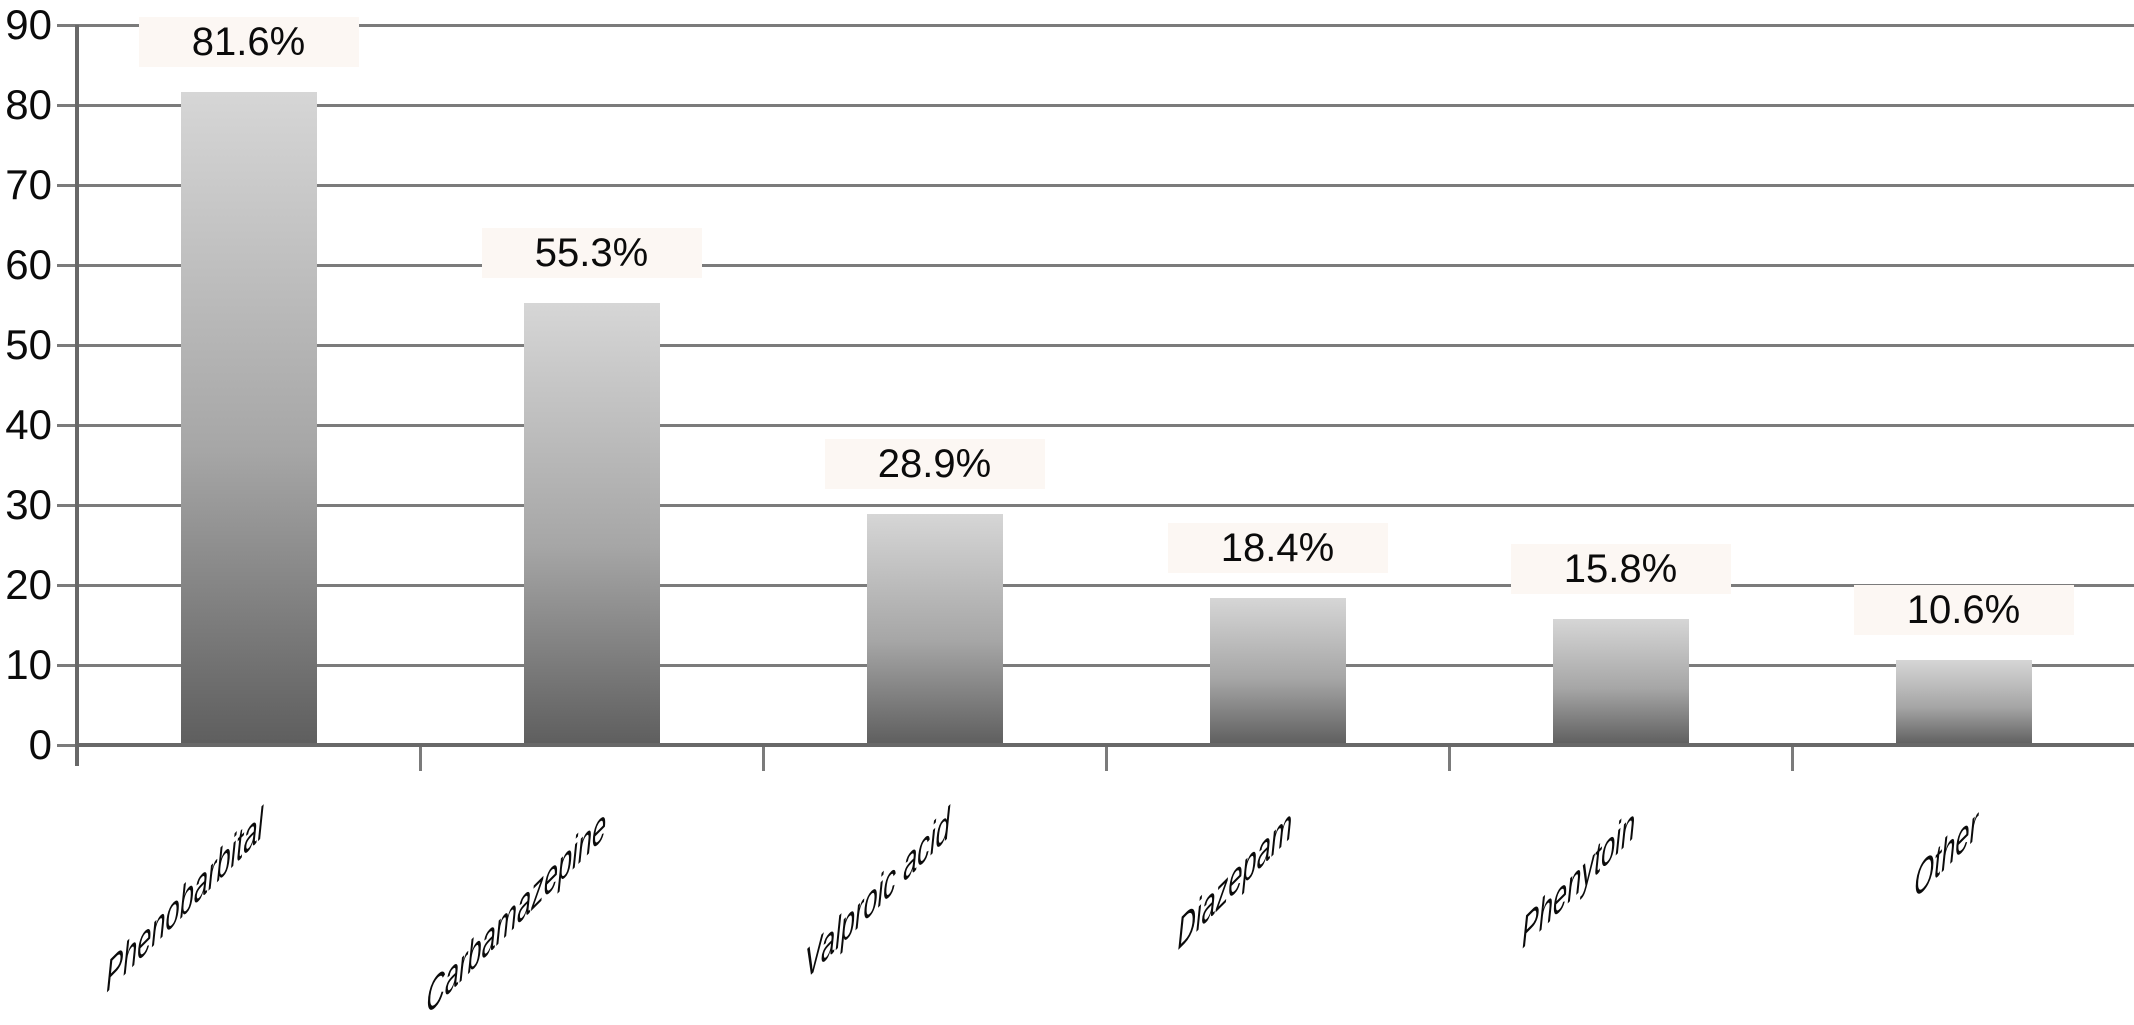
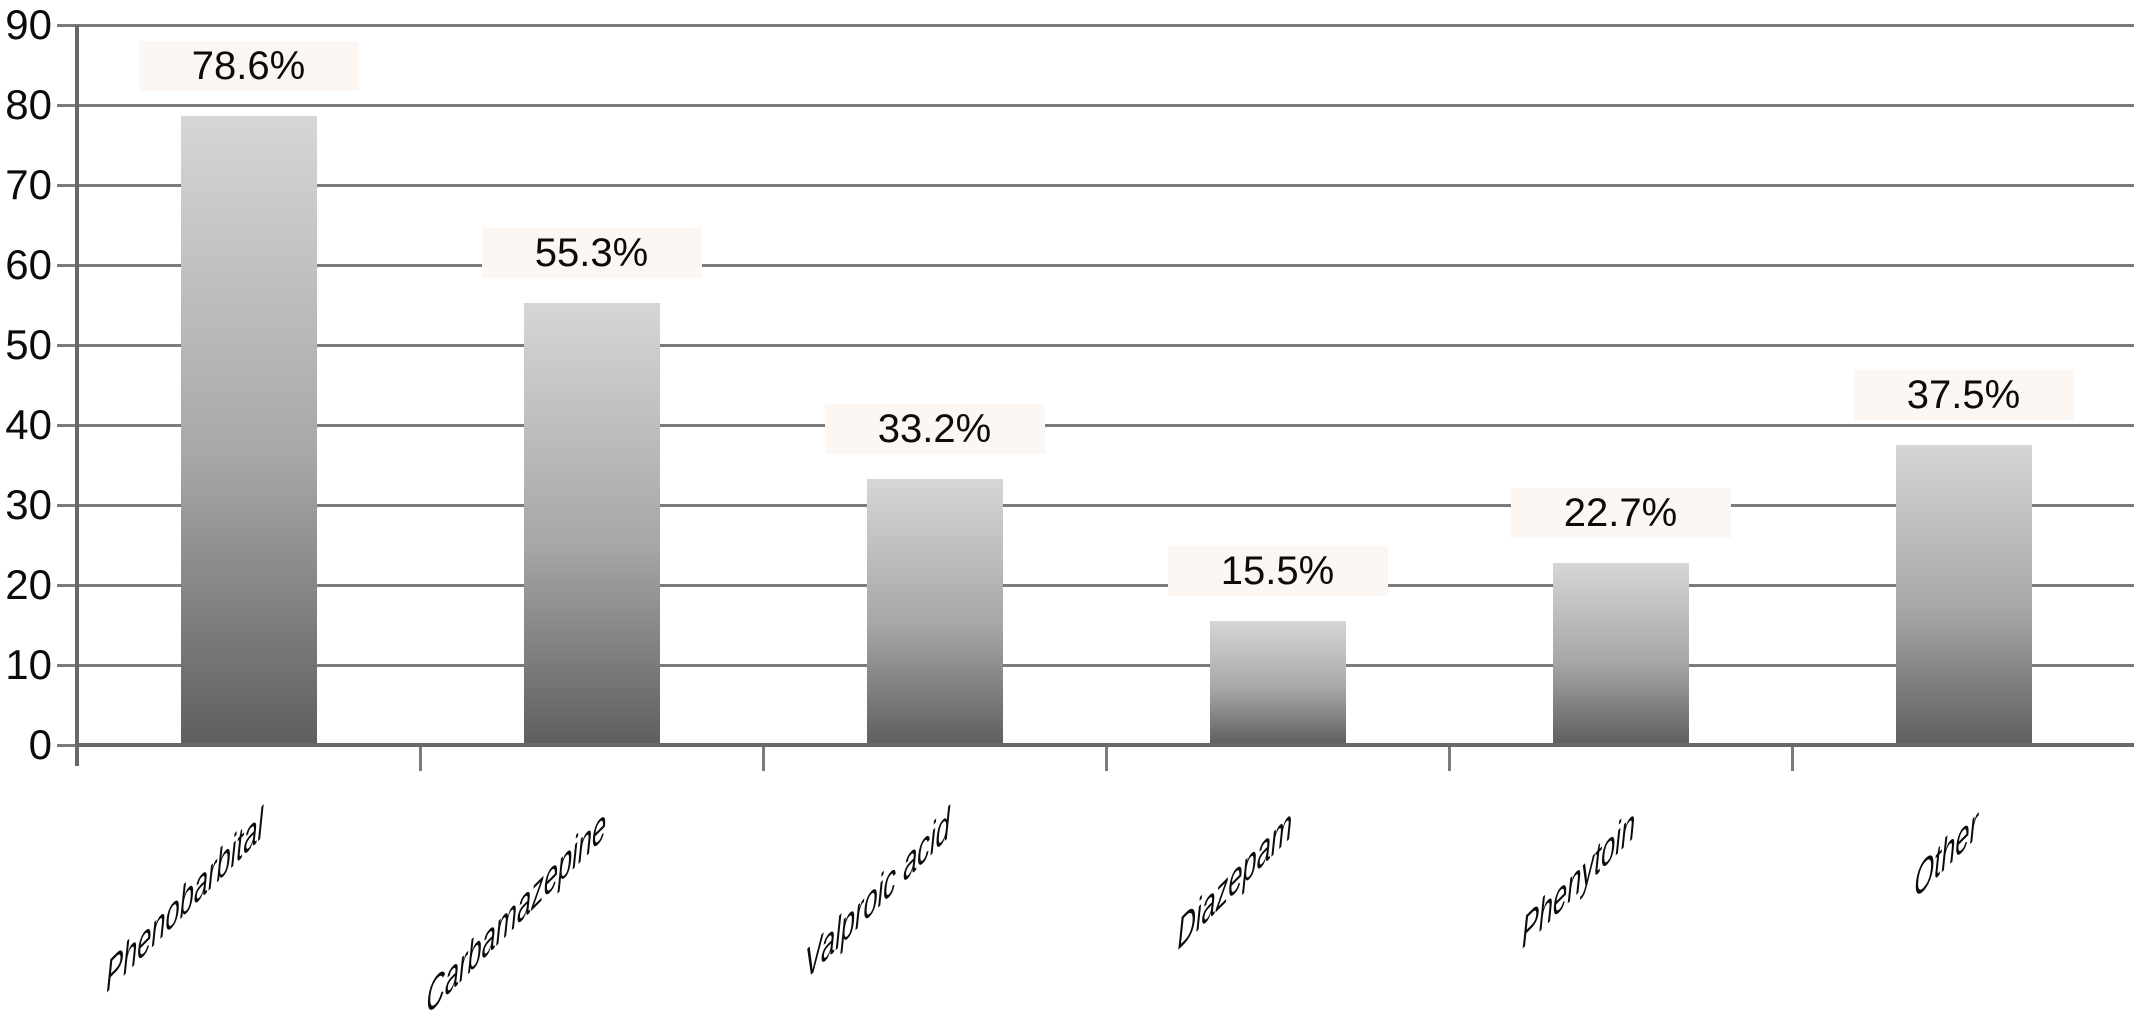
Phenobarbital: 81.6% -> 78.6%
Valproic acid: 28.9% -> 33.2%
Diazepam: 18.4% -> 15.5%
Phenytoin: 15.8% -> 22.7%
Other: 10.6% -> 37.5%
